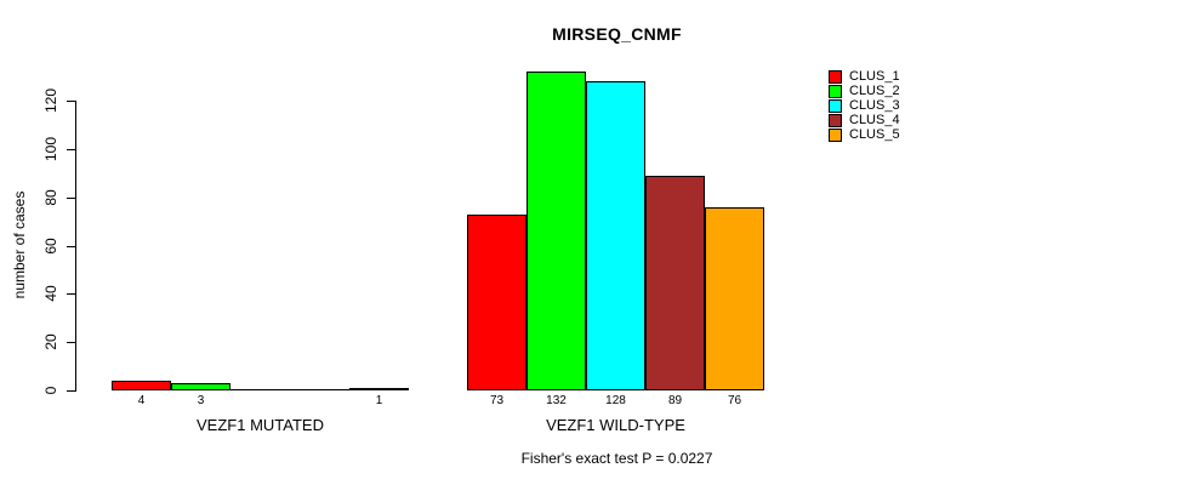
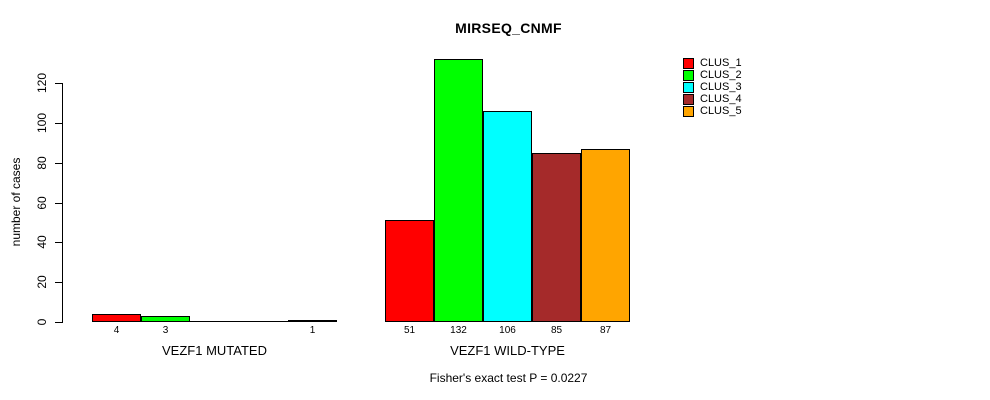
CLUS_1/VEZF1 WILD-TYPE: 73 -> 51
CLUS_3/VEZF1 WILD-TYPE: 128 -> 106
CLUS_4/VEZF1 WILD-TYPE: 89 -> 85
CLUS_5/VEZF1 WILD-TYPE: 76 -> 87
